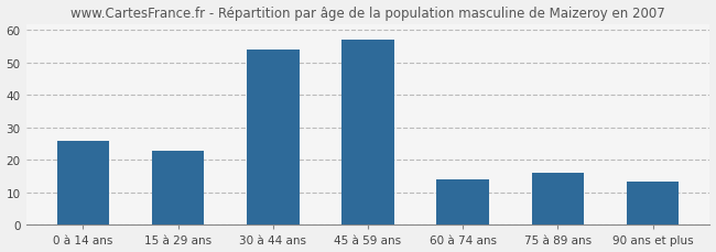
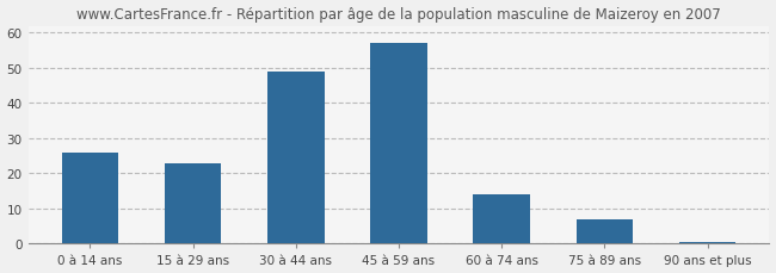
30 à 44 ans: 54.0 -> 49.0
75 à 89 ans: 16.0 -> 7.0
90 ans et plus: 13.5 -> 0.5
